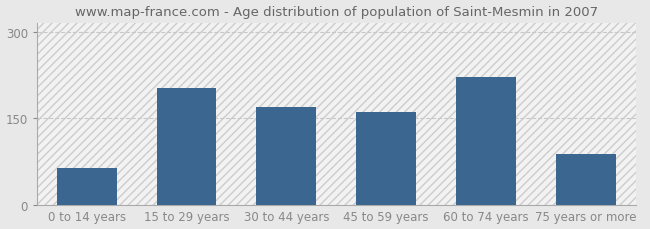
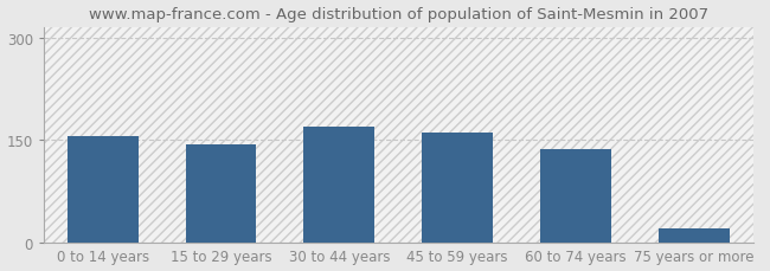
0 to 14 years: 64 -> 156
15 to 29 years: 202 -> 144
60 to 74 years: 222 -> 136
75 years or more: 88 -> 21
